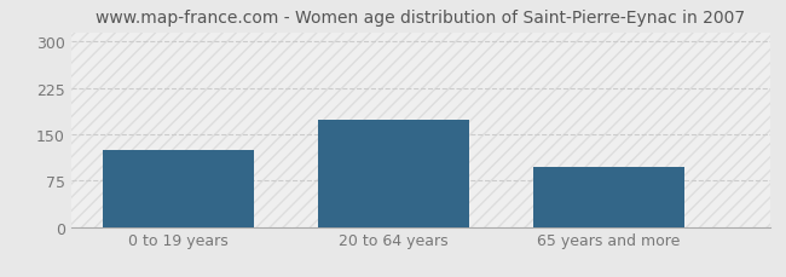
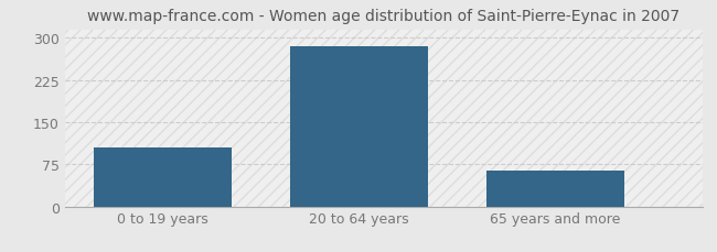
0 to 19 years: 124 -> 105
20 to 64 years: 174 -> 284
65 years and more: 98 -> 63
